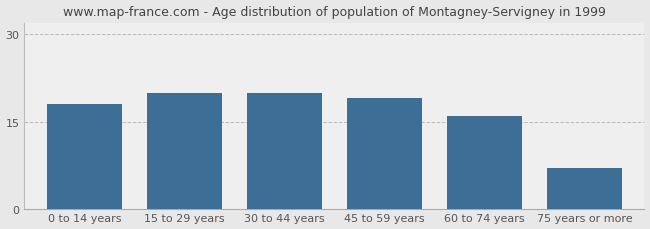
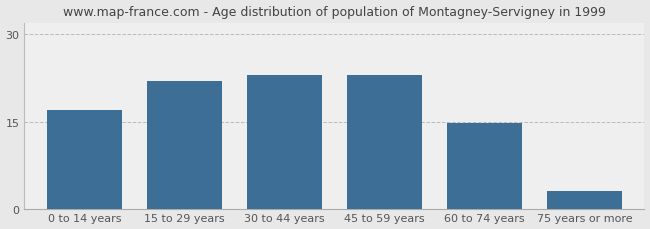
0 to 14 years: 18.0 -> 17.0
15 to 29 years: 20.0 -> 22.0
30 to 44 years: 20.0 -> 23.0
45 to 59 years: 19.0 -> 23.0
60 to 74 years: 16.0 -> 14.7
75 years or more: 7.0 -> 3.0
